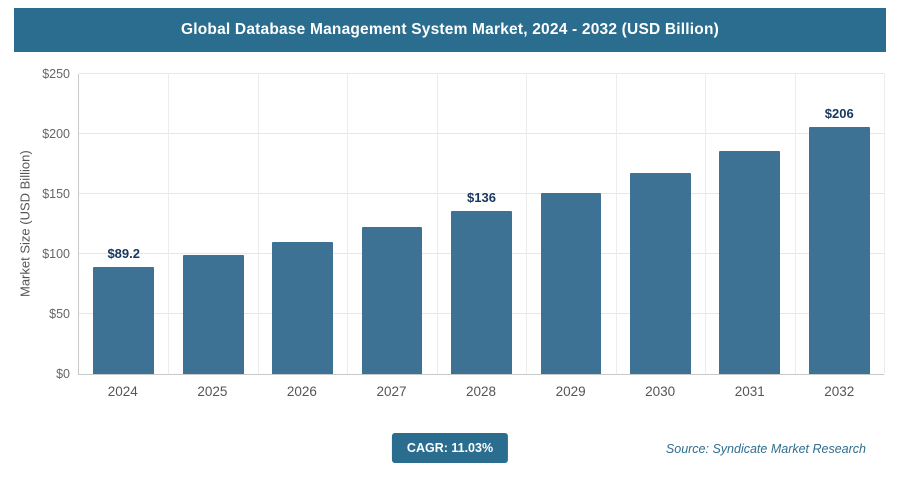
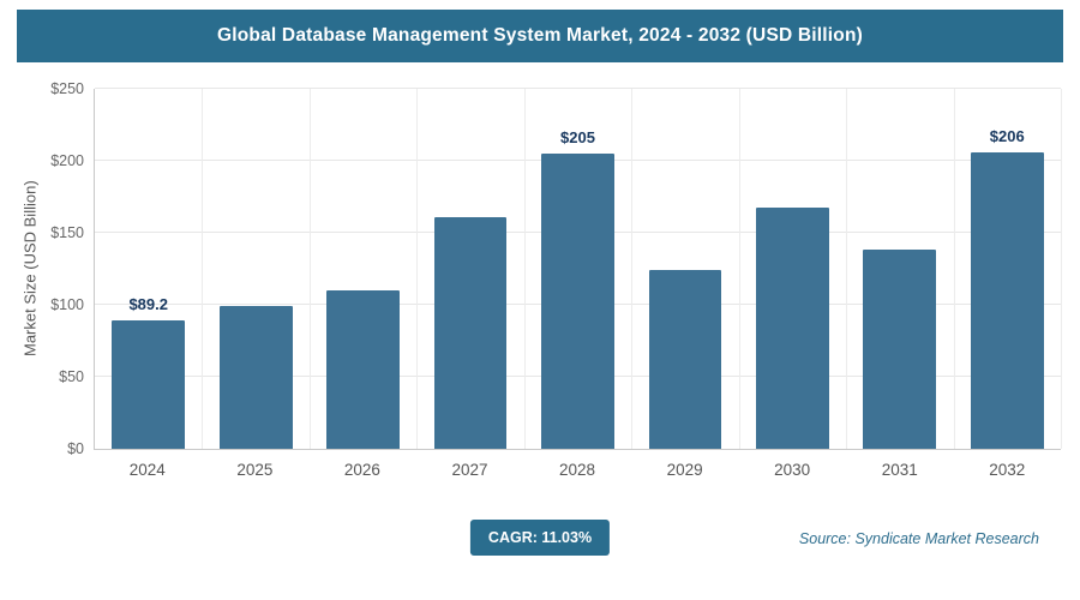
2027: $122 -> $161
2028: $136 -> $205
2029: $150 -> $124
2031: $186 -> $138
